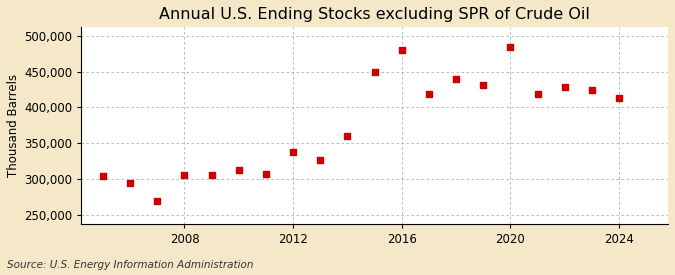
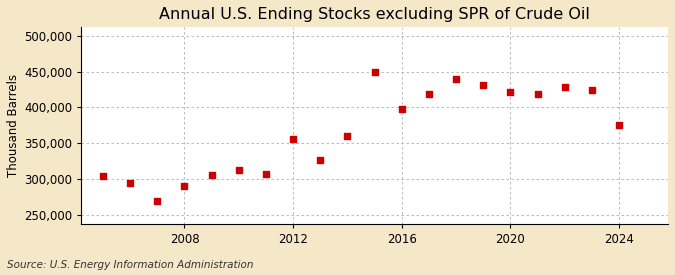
2008: 306,000 -> 290,000
2012: 338,000 -> 356,000
2016: 480,000 -> 398,000
2020: 484,000 -> 422,000
2024: 413,000 -> 376,000
